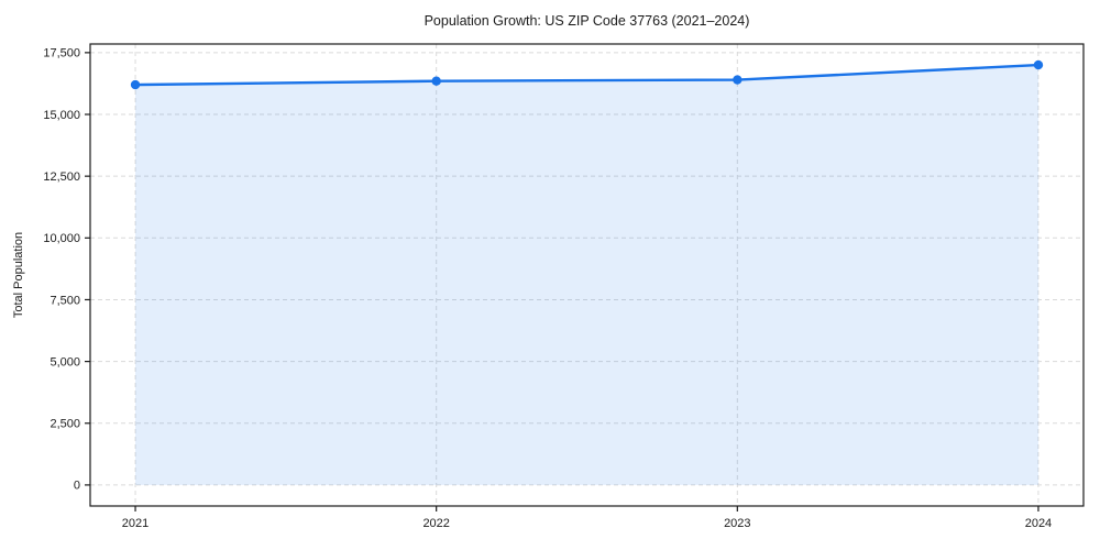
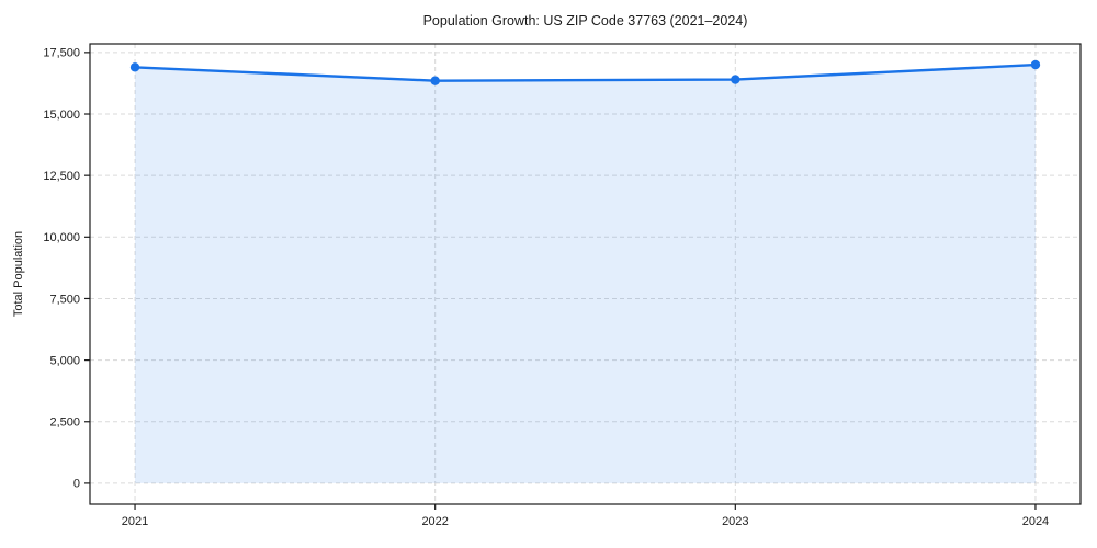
2021: 16200 -> 16900
